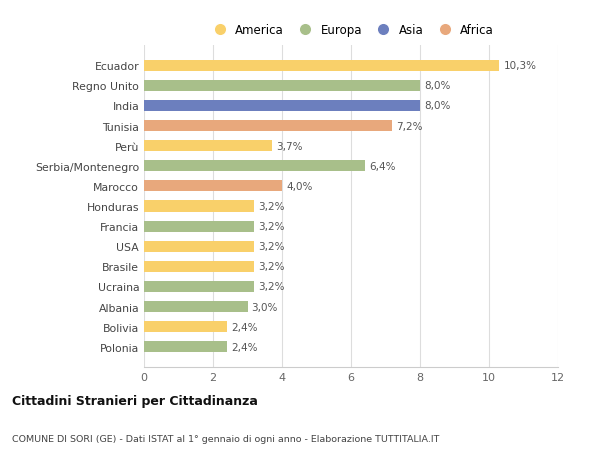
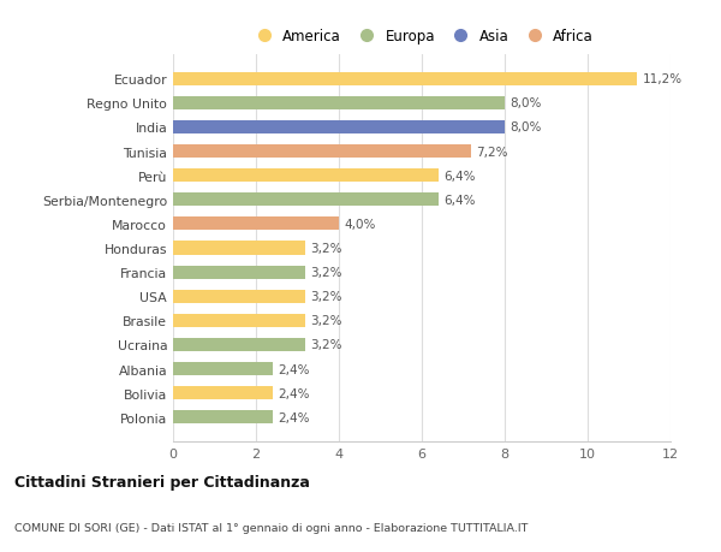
Ecuador: 10,3% -> 11,2%
Perù: 3,7% -> 6,4%
Albania: 3,0% -> 2,4%
